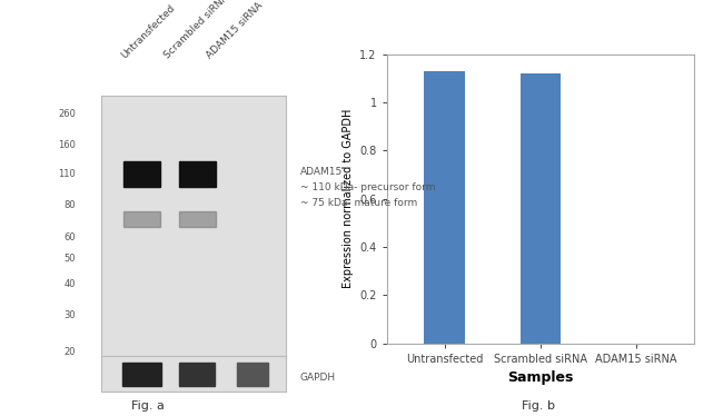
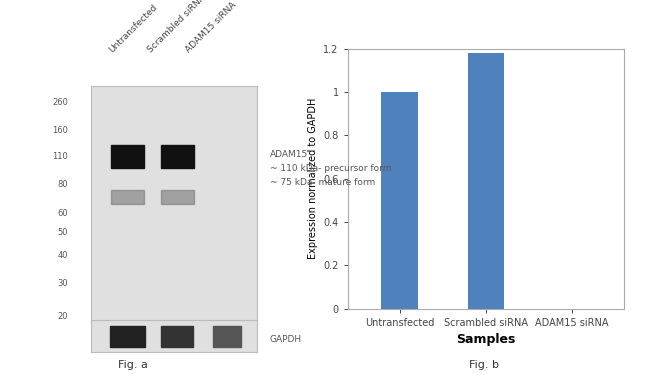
Untransfected: 1.13 -> 1.00
Scrambled siRNA: 1.12 -> 1.18
